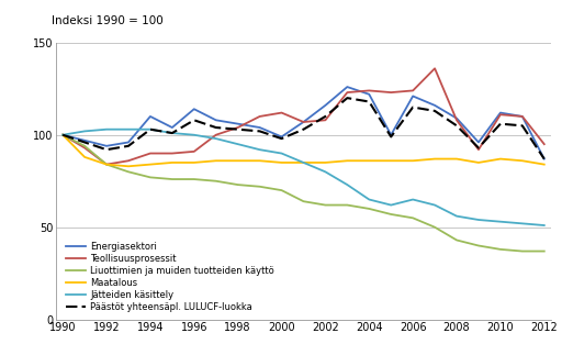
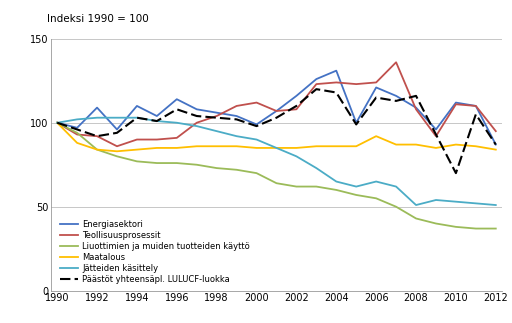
Energiasektori/1992: 94 -> 109
Teollisuusprosessit/1992: 84 -> 92
Energiasektori/2004: 122 -> 131
Maatalous/2006: 86 -> 92
Jätteiden käsittely/2008: 56 -> 51
Päästöt yhteensäpl. LULUCF-luokka/2008: 105 -> 116
Päästöt yhteensäpl. LULUCF-luokka/2010: 106 -> 70
